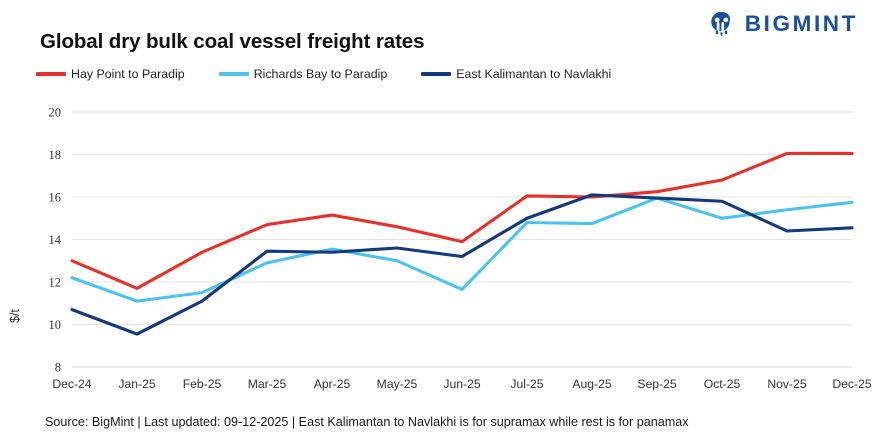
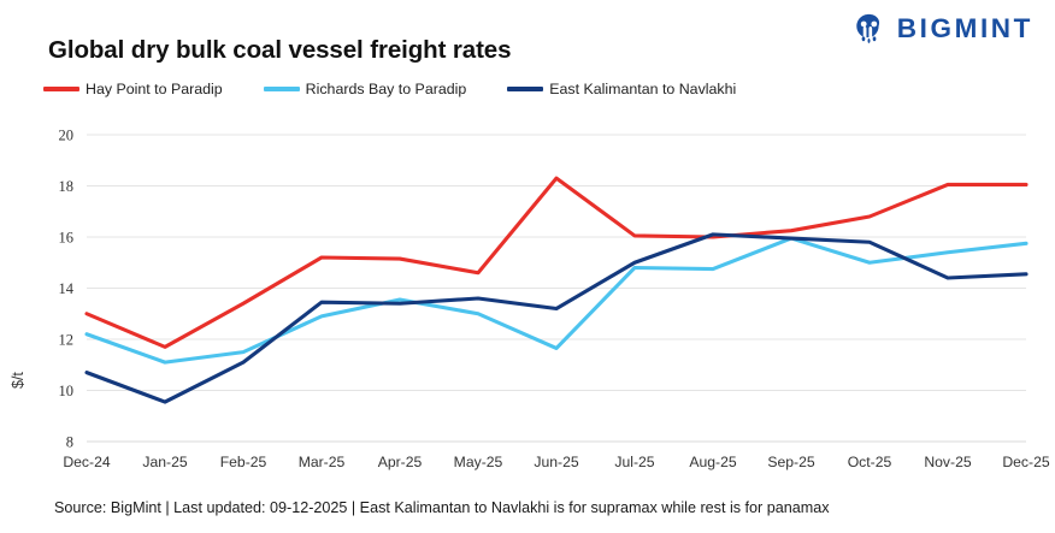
Hay Point to Paradip/Mar-25: 14.7 -> 15.2
Hay Point to Paradip/Jun-25: 13.9 -> 18.3
